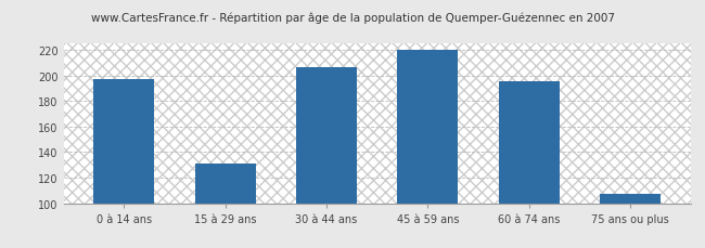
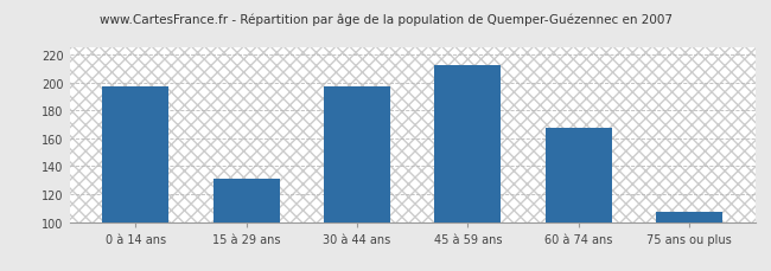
30 à 44 ans: 207 -> 197
45 à 59 ans: 220 -> 213
60 à 74 ans: 196 -> 168
